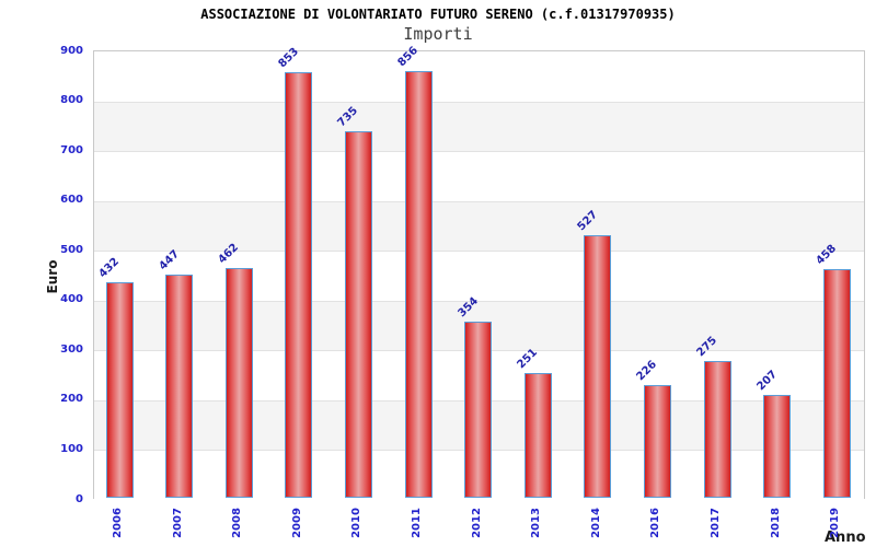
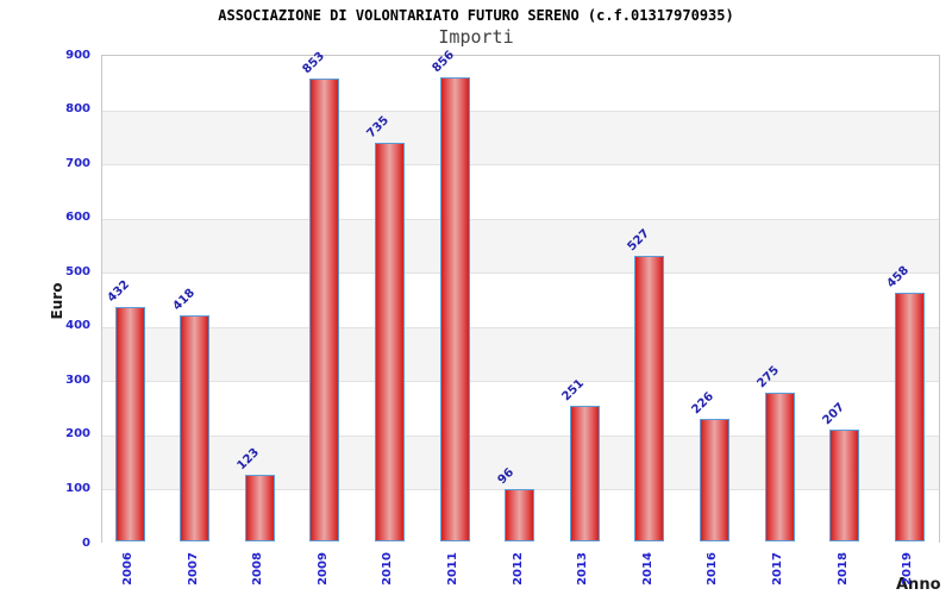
2007: 447 -> 418
2008: 462 -> 123
2012: 354 -> 96
